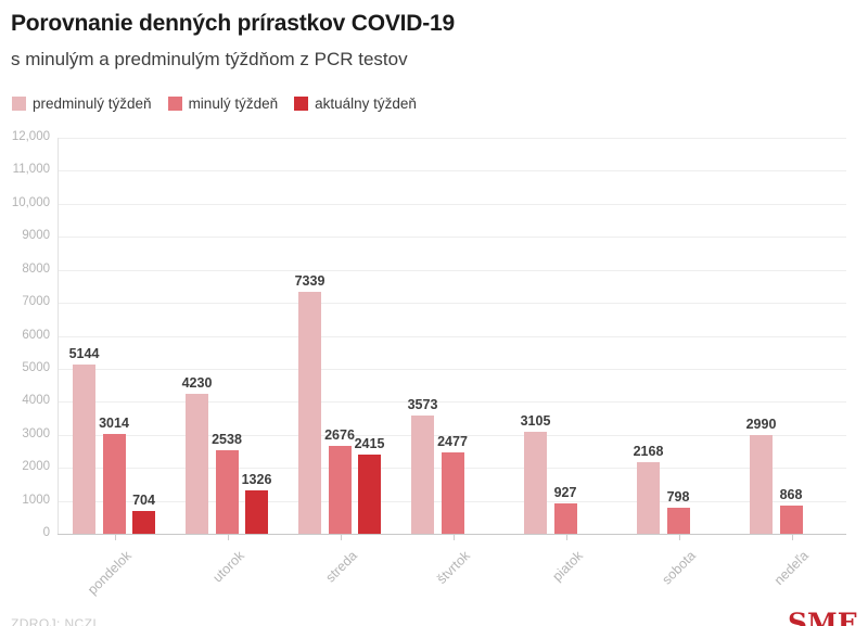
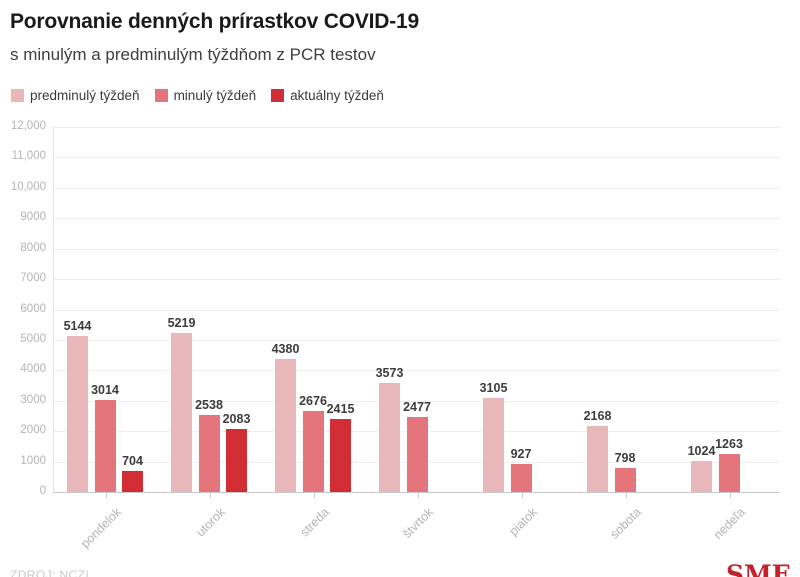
predminulý týždeň/utorok: 4230 -> 5219
aktuálny týždeň/utorok: 1326 -> 2083
predminulý týždeň/streda: 7339 -> 4380
predminulý týždeň/nedeľa: 2990 -> 1024
minulý týždeň/nedeľa: 868 -> 1263
